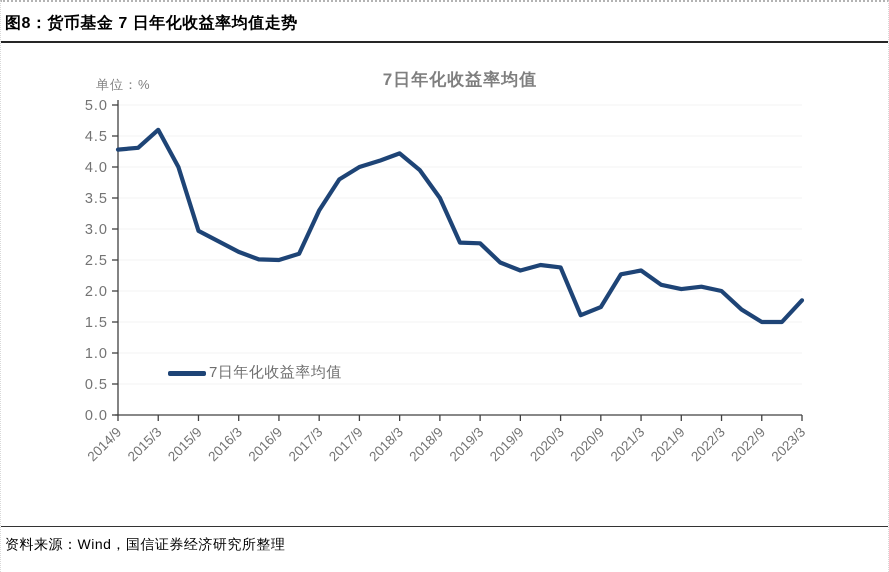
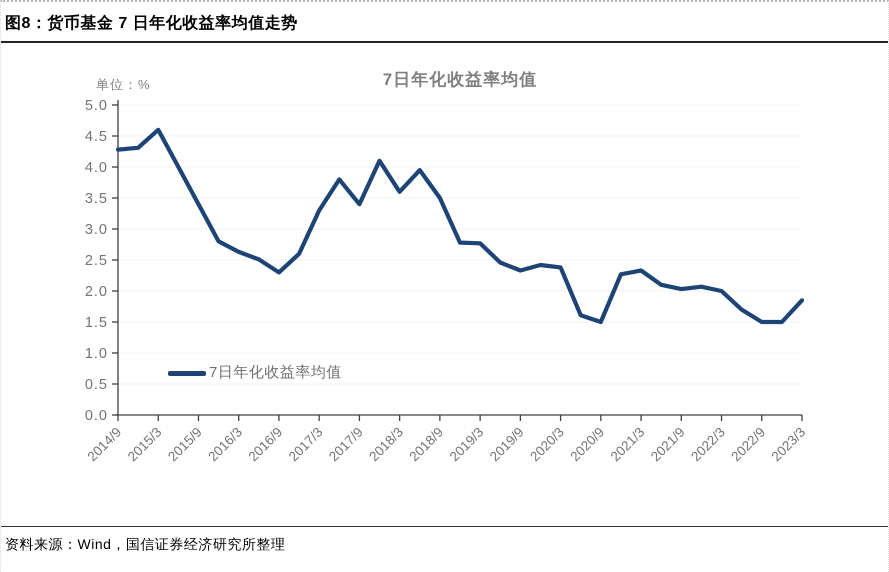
2015/9: 3.0 -> 3.4
2016/9: 2.5 -> 2.3
2017/9: 4.0 -> 3.4
2018/3: 4.2 -> 3.6
2020/9: 1.7 -> 1.5
